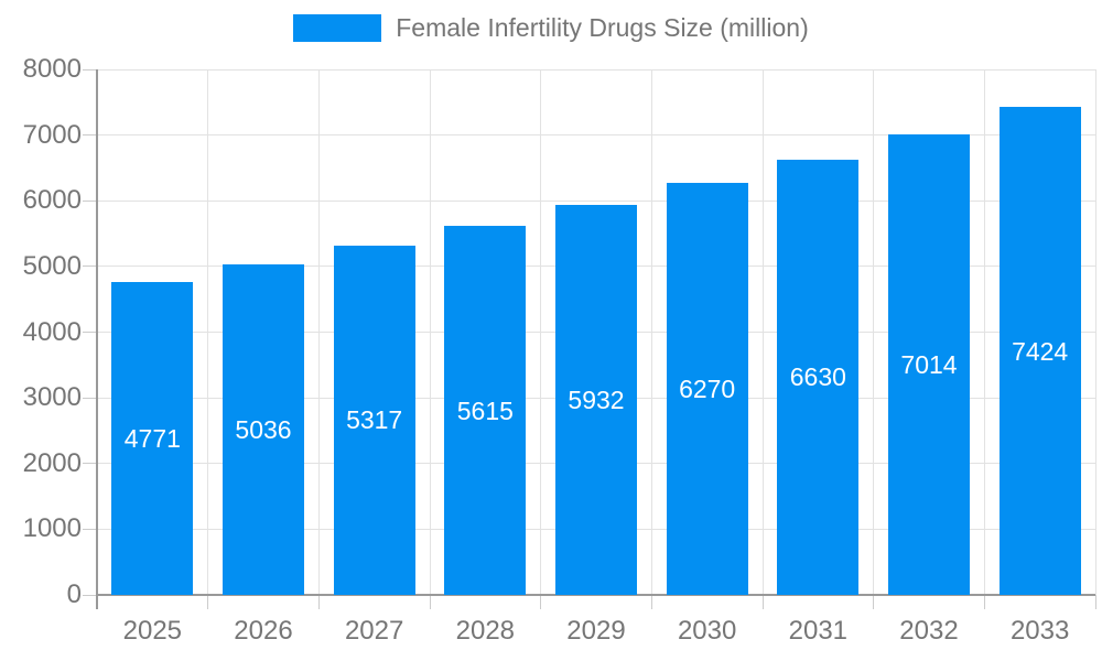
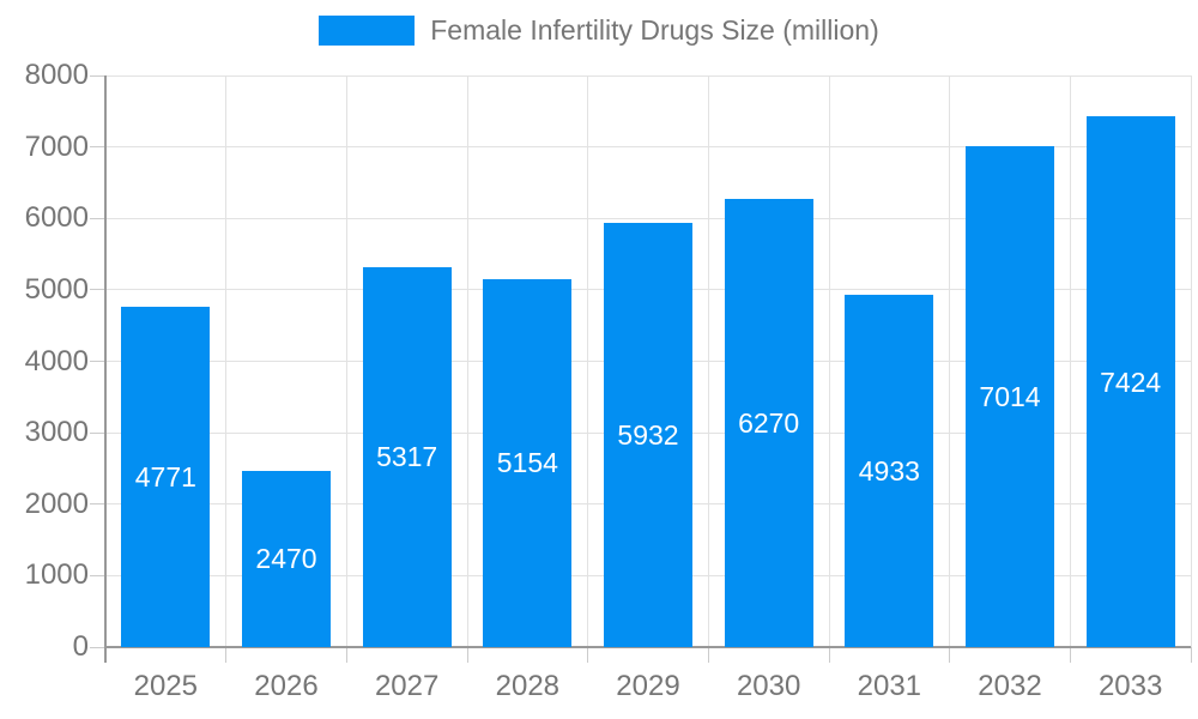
2026: 5036 -> 2470
2028: 5615 -> 5154
2031: 6630 -> 4933
